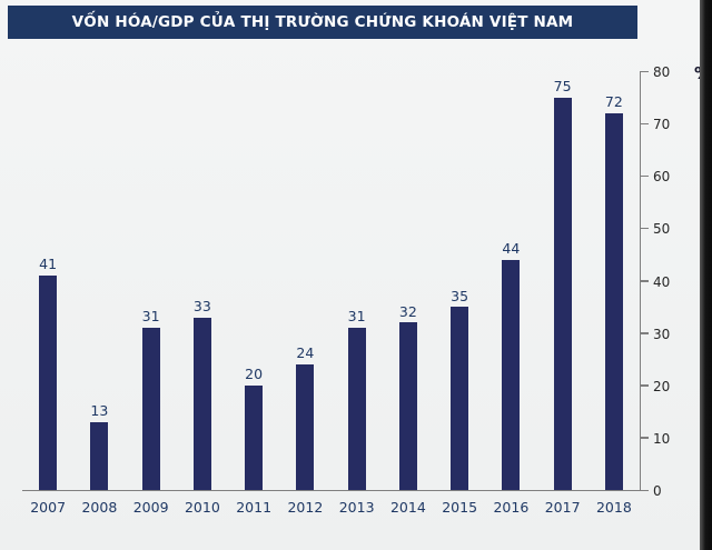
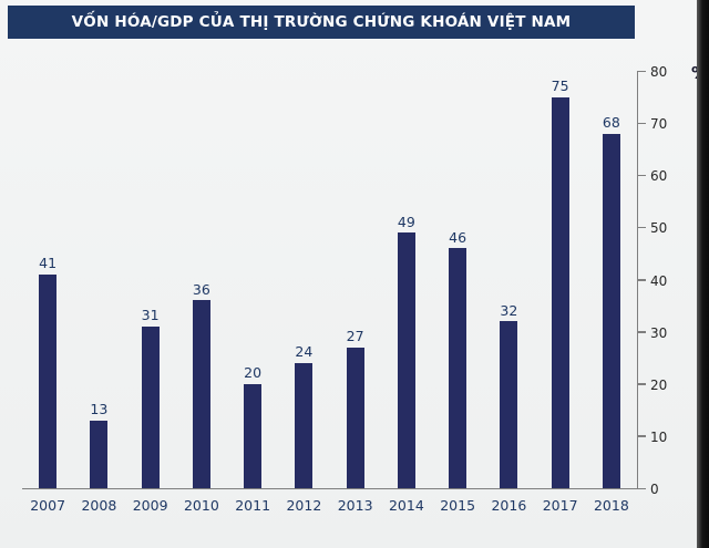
2010: 33 -> 36
2013: 31 -> 27
2014: 32 -> 49
2015: 35 -> 46
2016: 44 -> 32
2018: 72 -> 68
